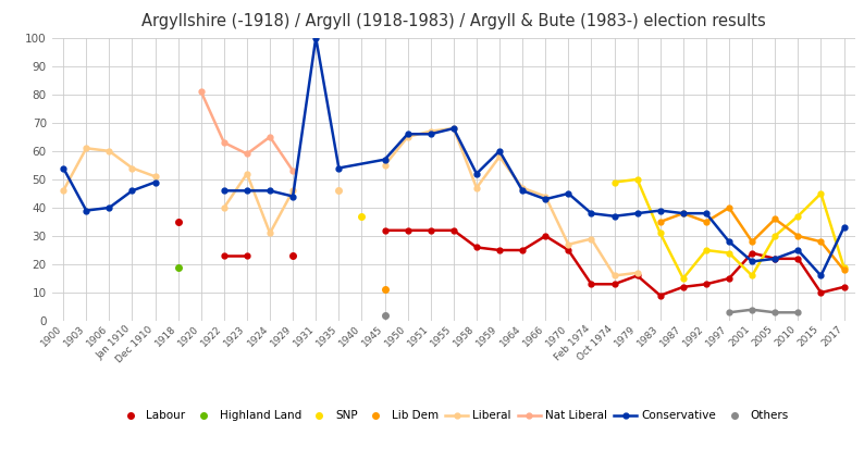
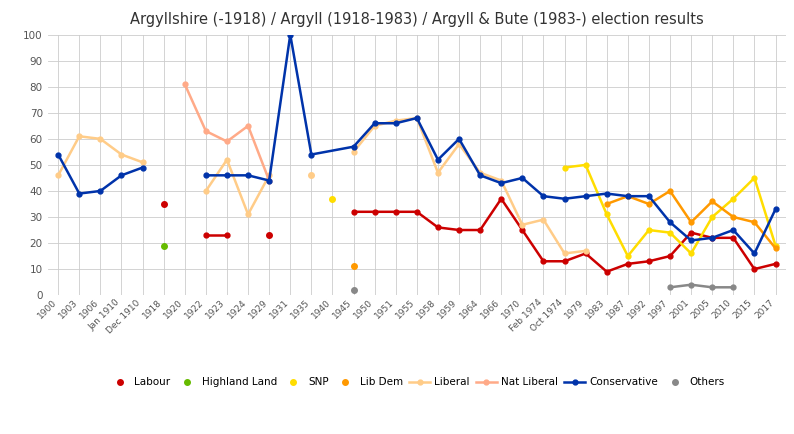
Nat Liberal/1929: 53 -> 44
Labour/1966: 30 -> 37
